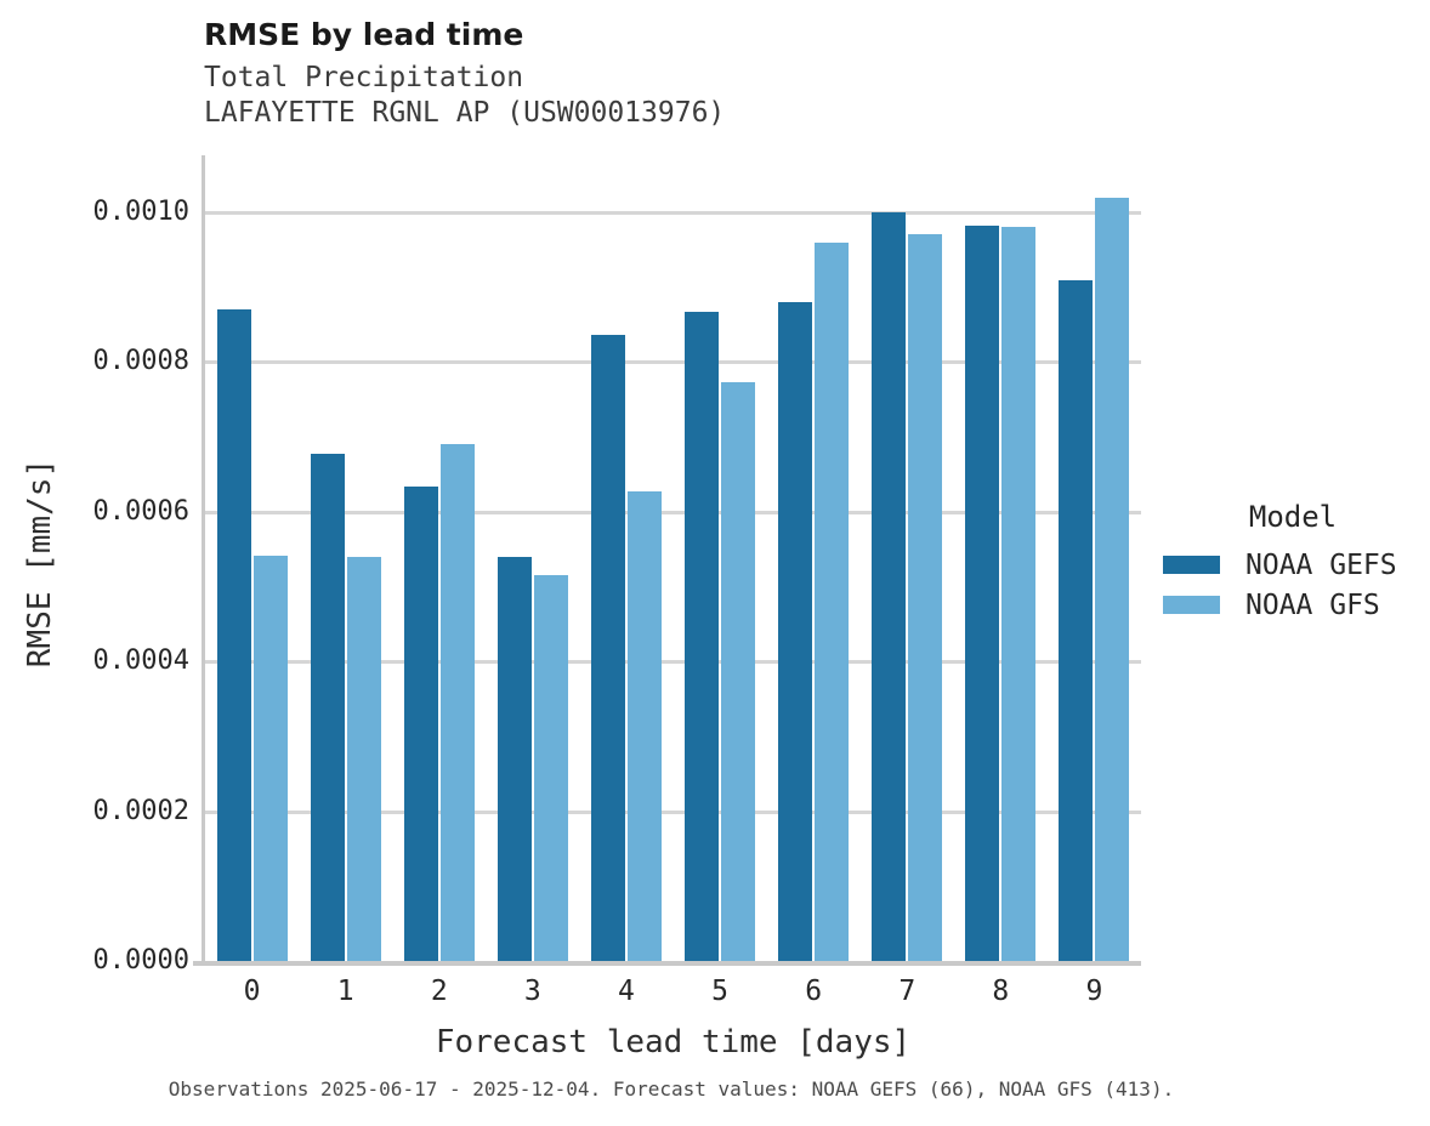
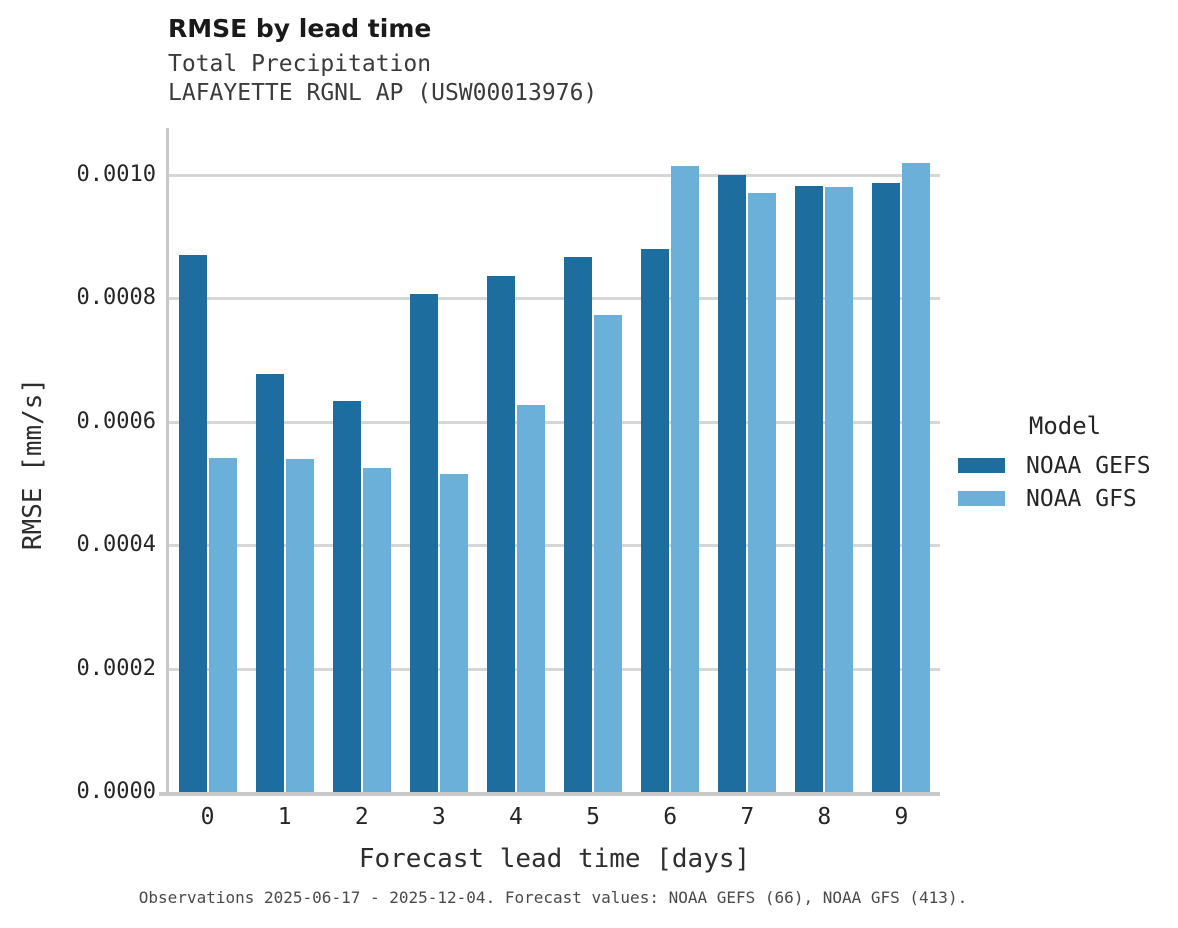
NOAA GFS/2: 0.00069 -> 0.00052
NOAA GEFS/3: 0.00054 -> 0.00081
NOAA GFS/6: 0.00096 -> 0.00102
NOAA GEFS/9: 0.00091 -> 0.00099
